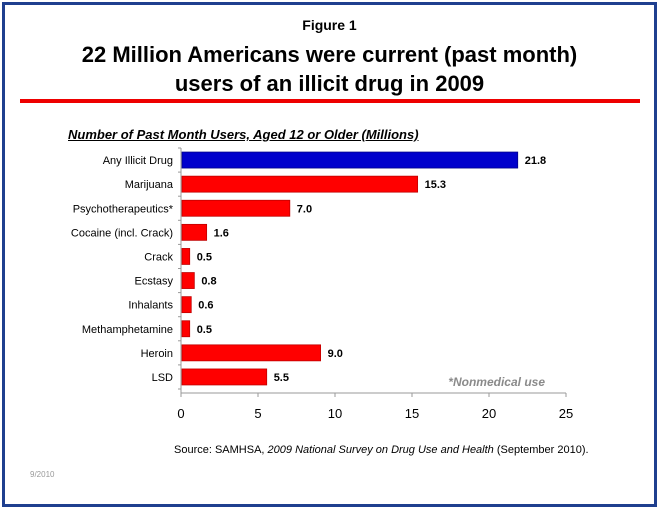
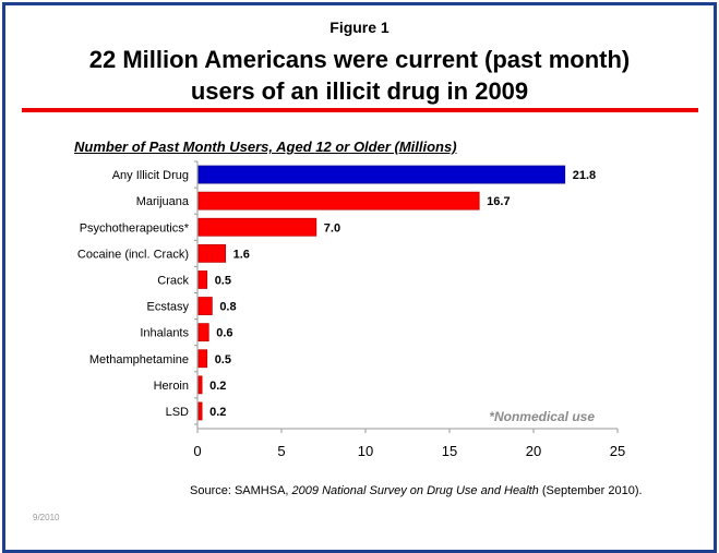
Marijuana: 15.3 -> 16.7
Heroin: 9.0 -> 0.2
LSD: 5.5 -> 0.2
